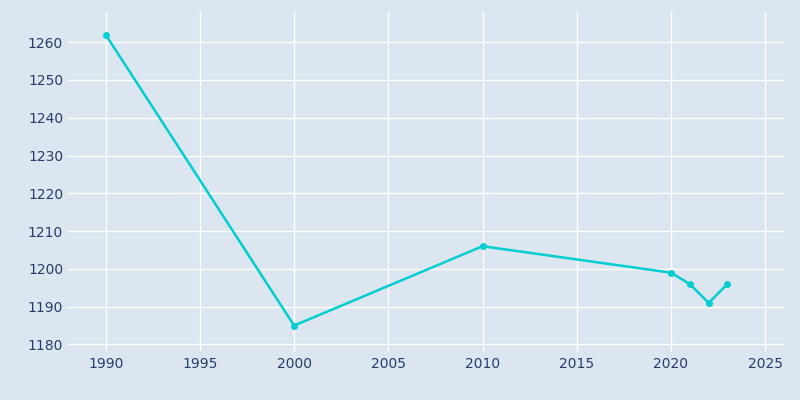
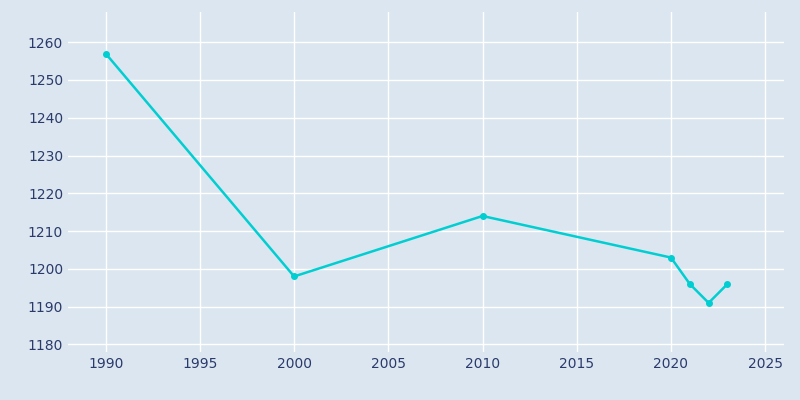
1990: 1262 -> 1257
2000: 1185 -> 1198
2010: 1206 -> 1214
2020: 1199 -> 1203
